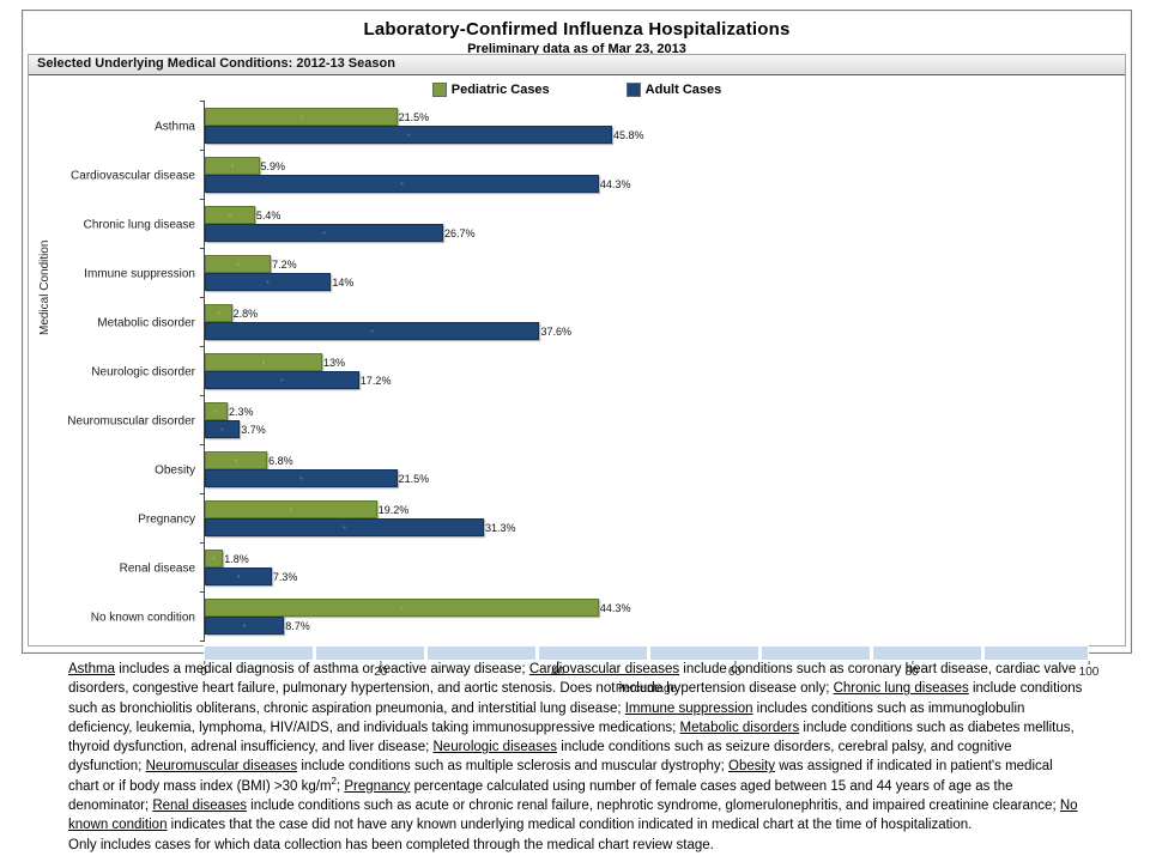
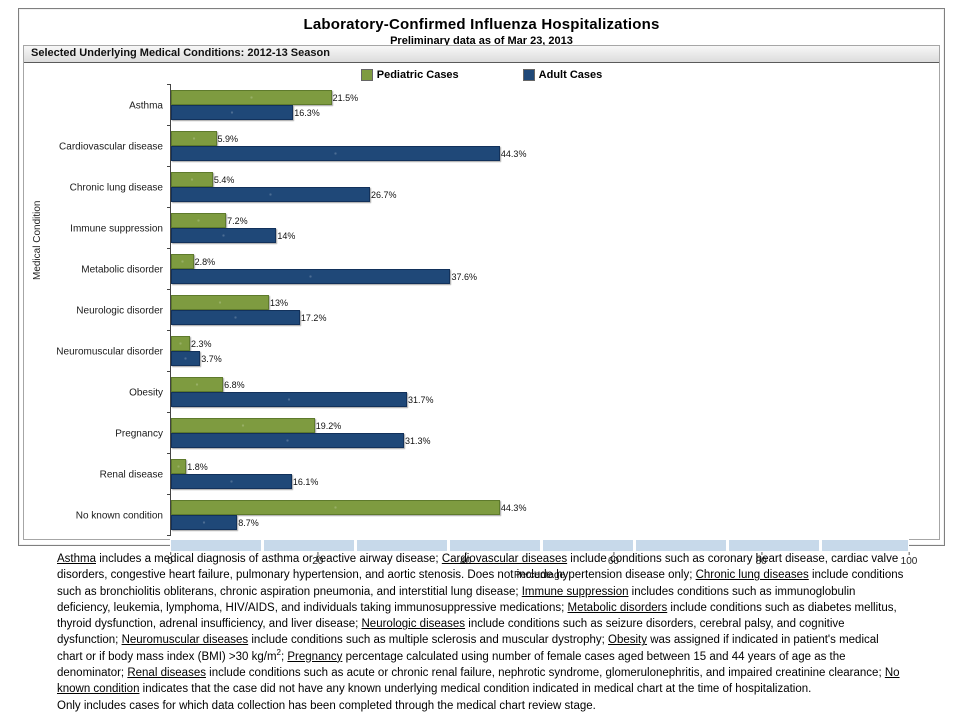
Adult Cases/Asthma: 45.8% -> 16.3%
Adult Cases/Obesity: 21.5% -> 31.7%
Adult Cases/Renal disease: 7.3% -> 16.1%
